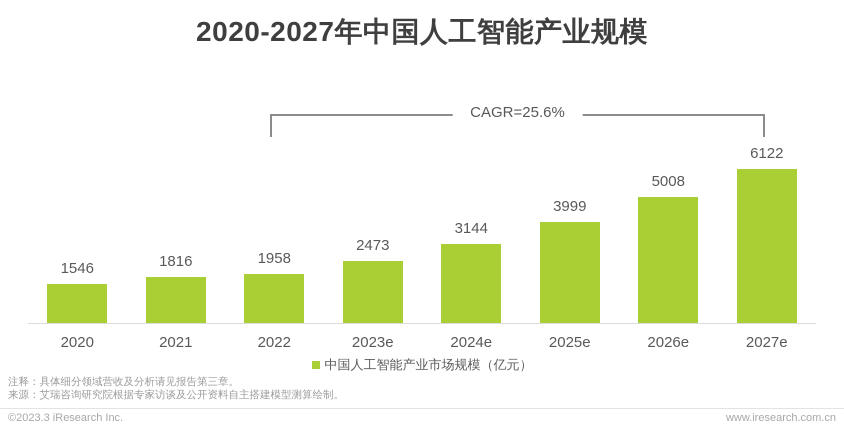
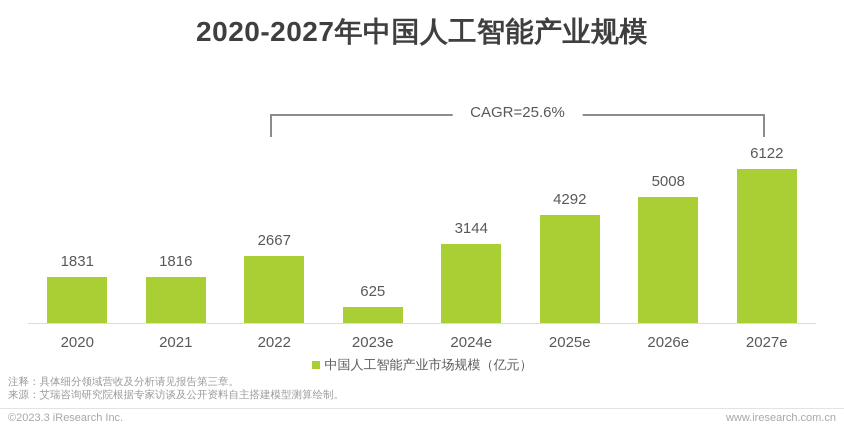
2020: 1546 -> 1831
2022: 1958 -> 2667
2023e: 2473 -> 625
2025e: 3999 -> 4292
